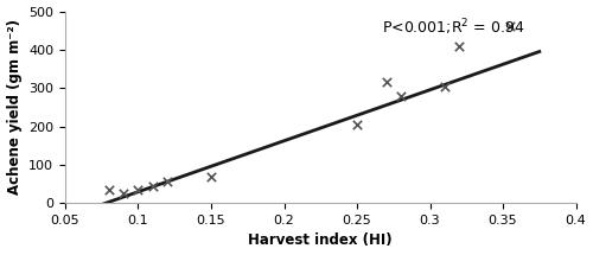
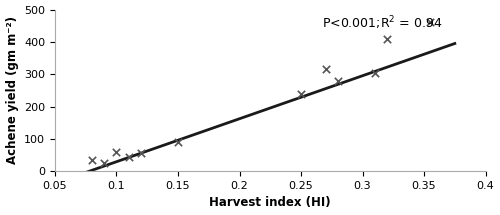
0.1: 35 -> 60
0.15: 70 -> 90
0.25: 205 -> 240
